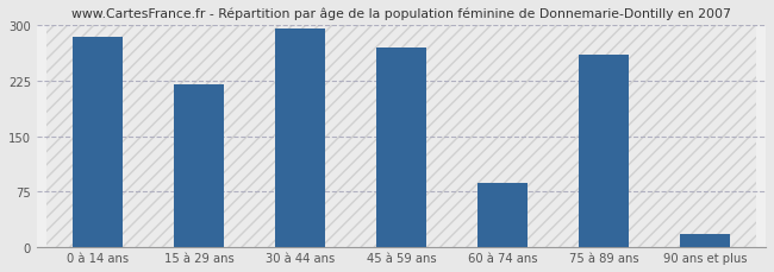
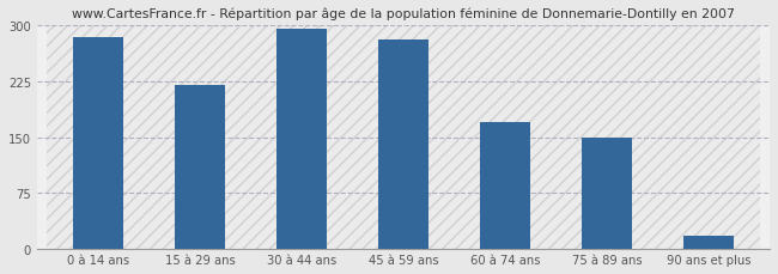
45 à 59 ans: 270 -> 282
60 à 74 ans: 86 -> 170
75 à 89 ans: 260 -> 150
